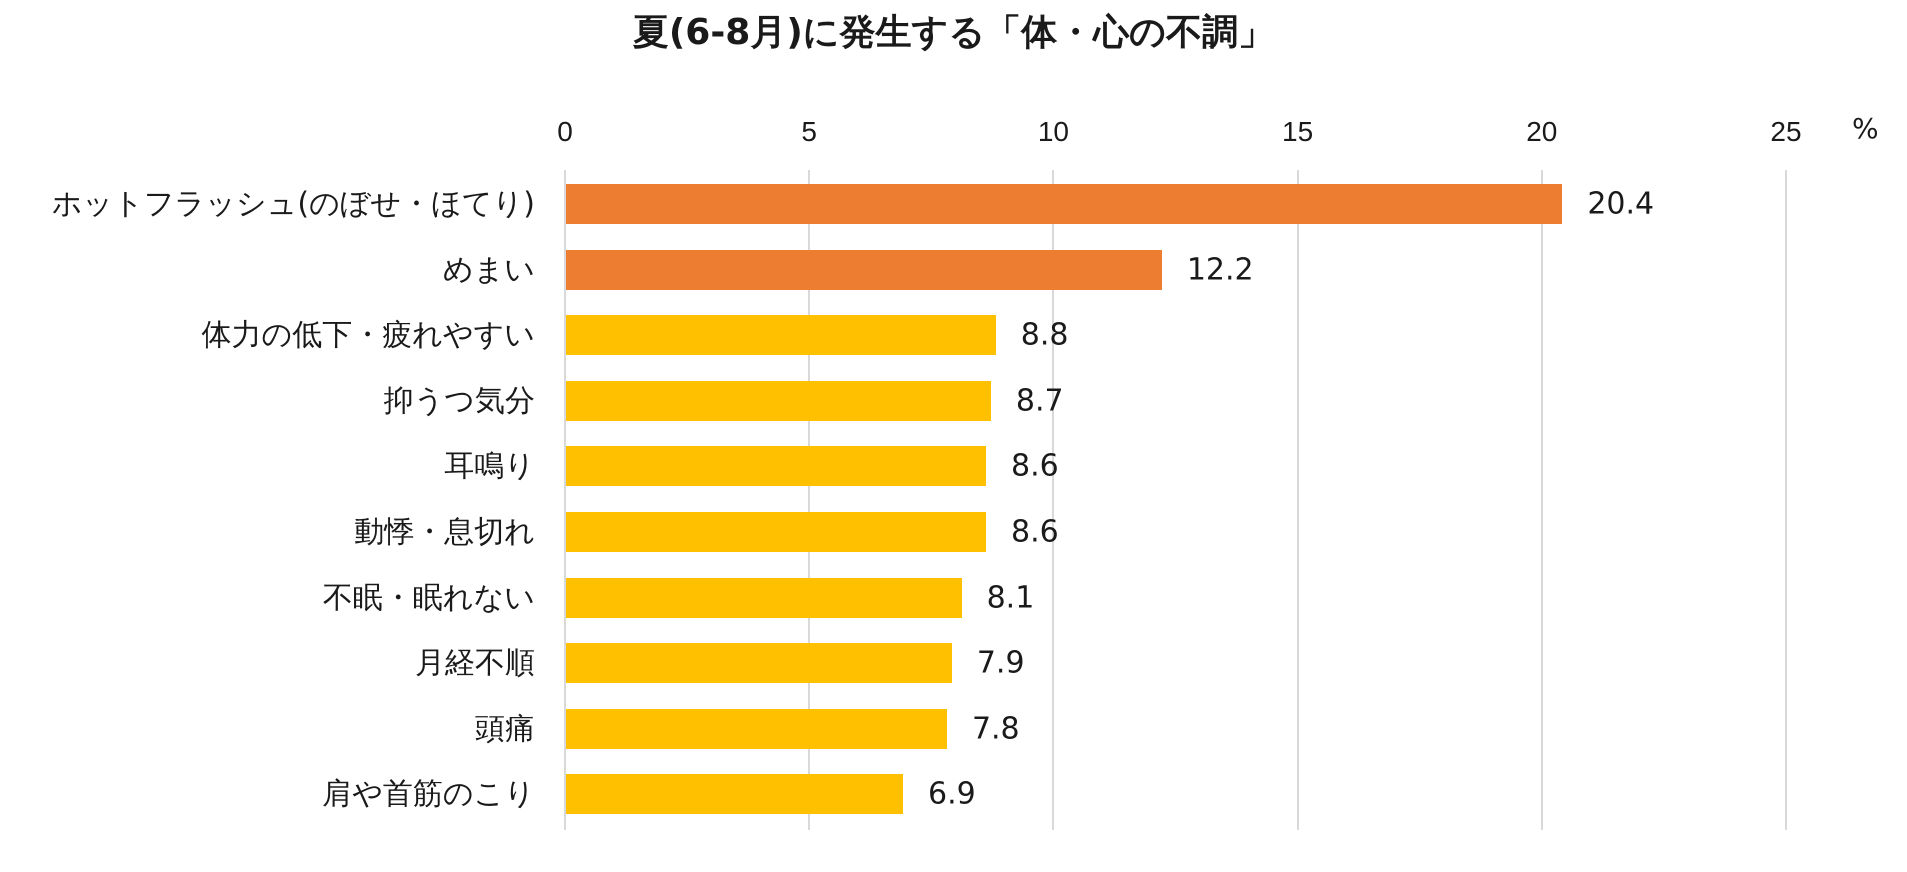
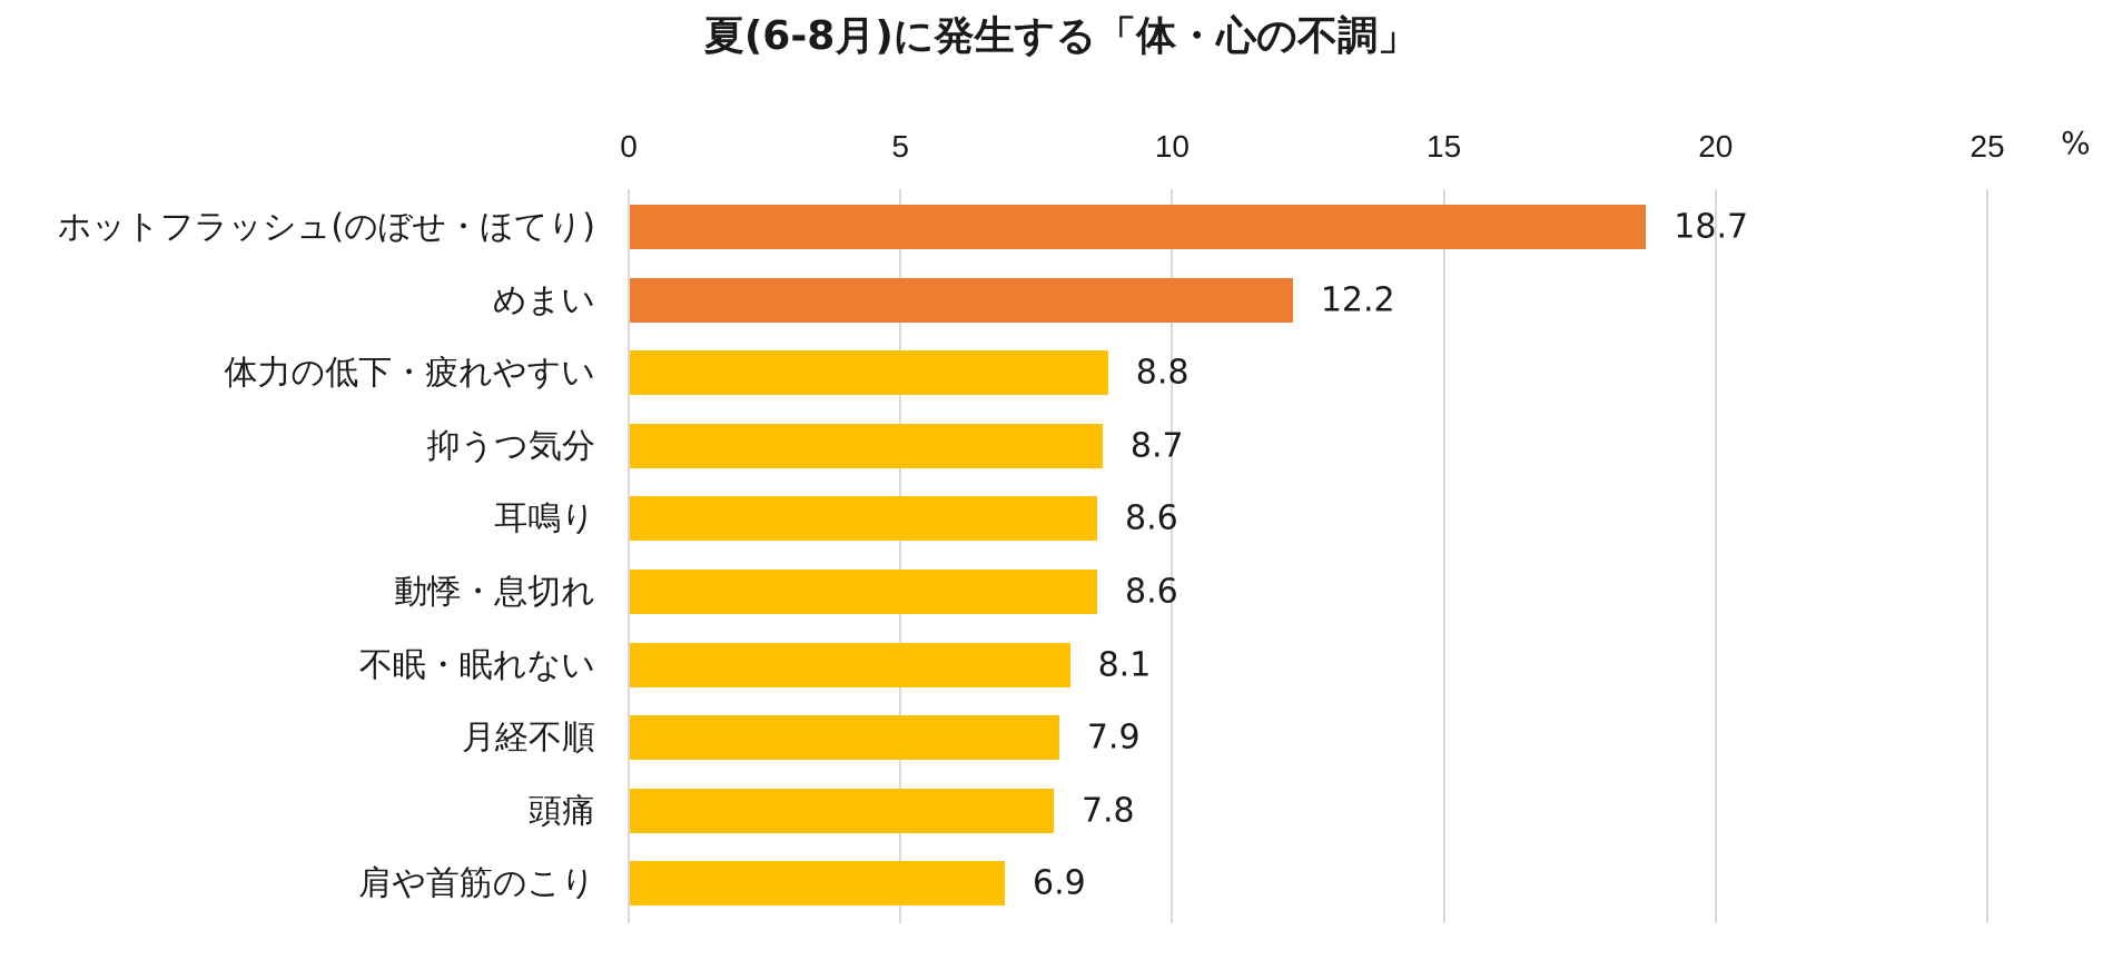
ホットフラッシュ(のぼせ・ほてり): 20.4 -> 18.7
